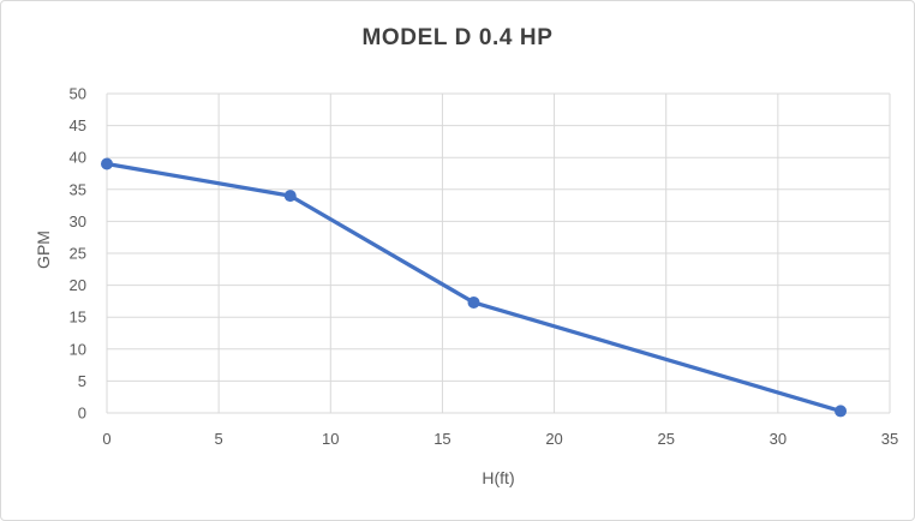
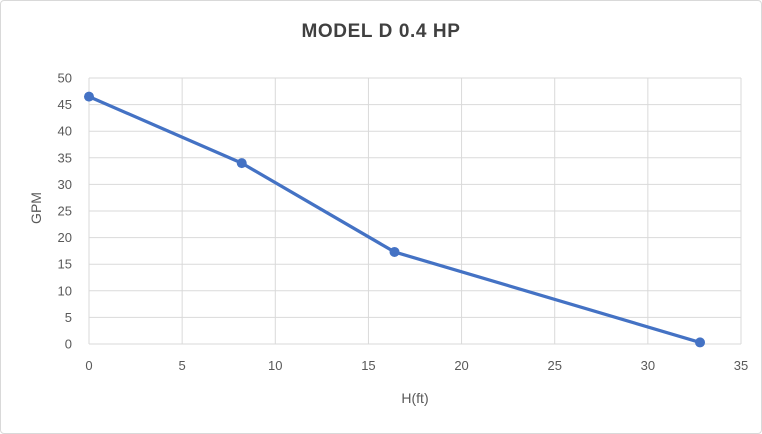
0: 39 -> 46
